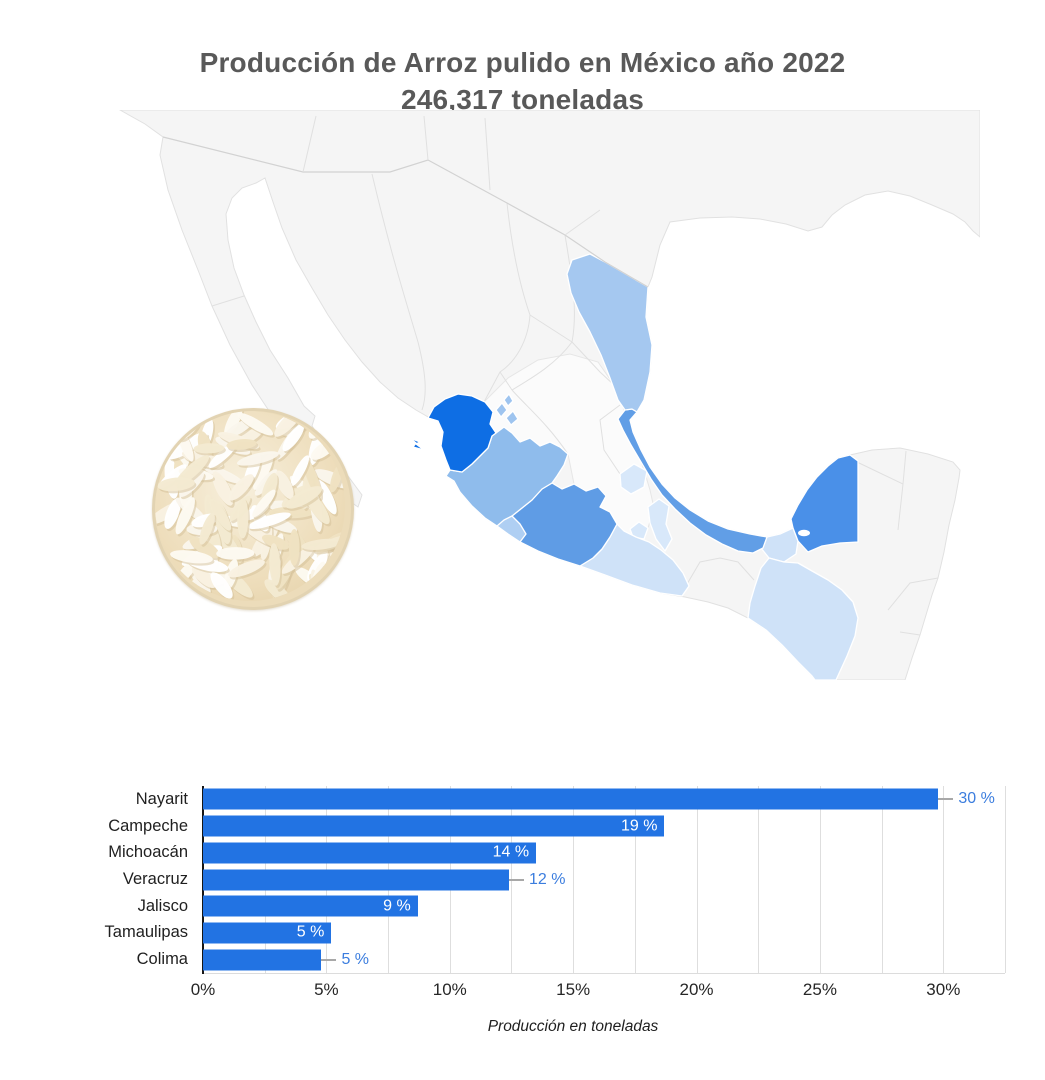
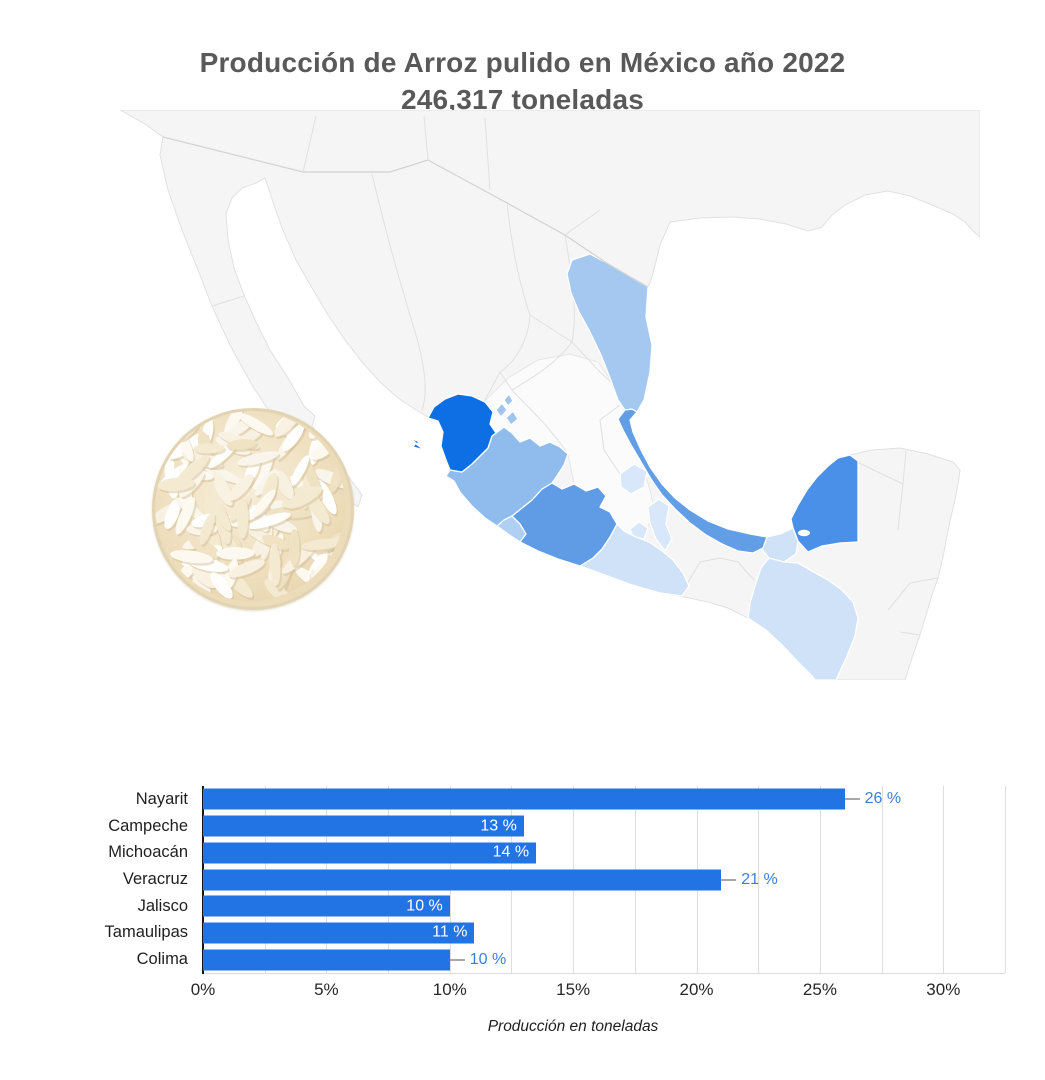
Nayarit: 30 -> 26
Campeche: 19 -> 13
Veracruz: 12 -> 21
Jalisco: 9 -> 10
Tamaulipas: 5 -> 11
Colima: 5 -> 10
